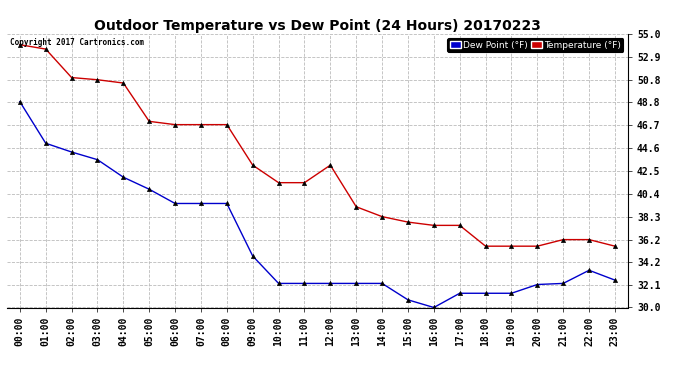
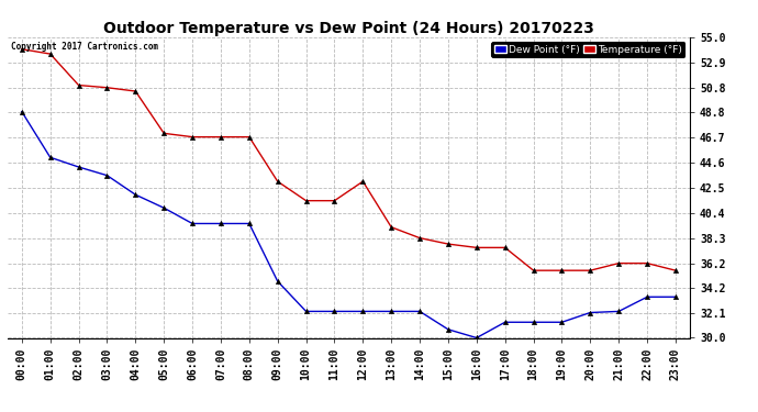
Dew Point (°F)/23:00: 32.5 -> 33.4
